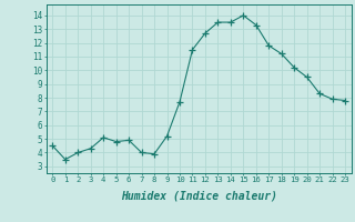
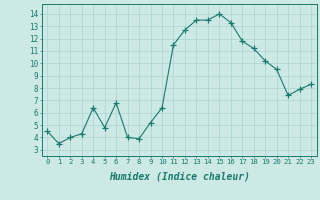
4: 5.1 -> 6.4
6: 4.9 -> 6.8
10: 7.7 -> 6.4
21: 8.3 -> 7.4
23: 7.8 -> 8.3
